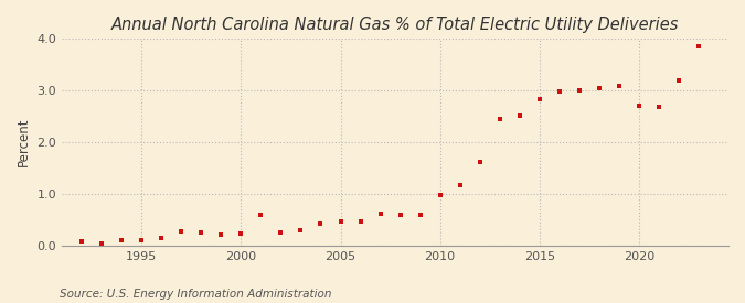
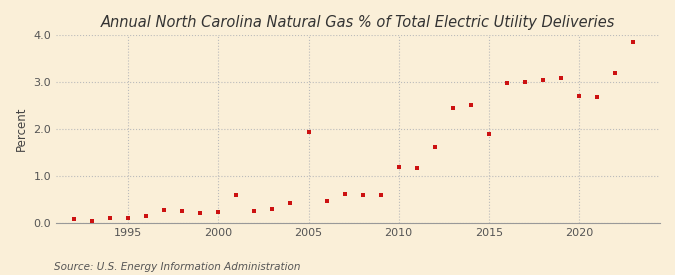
2005: 0.48 -> 1.95
2010: 0.98 -> 1.20
2015: 2.83 -> 1.90
